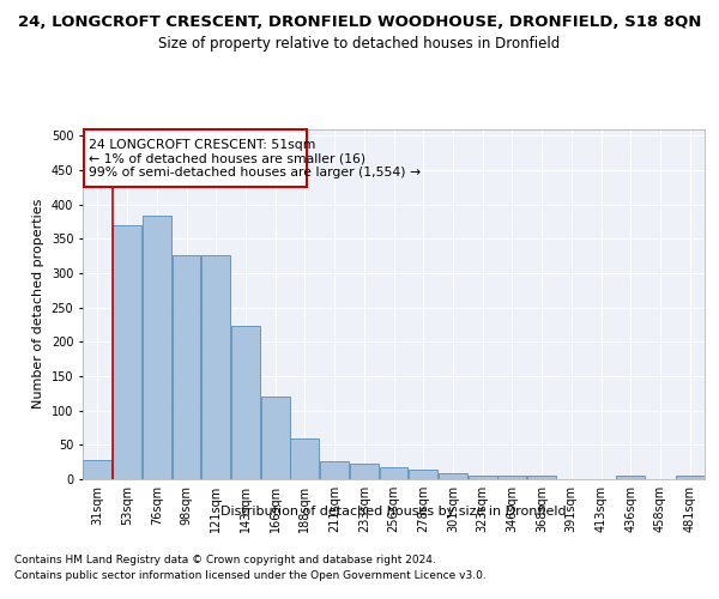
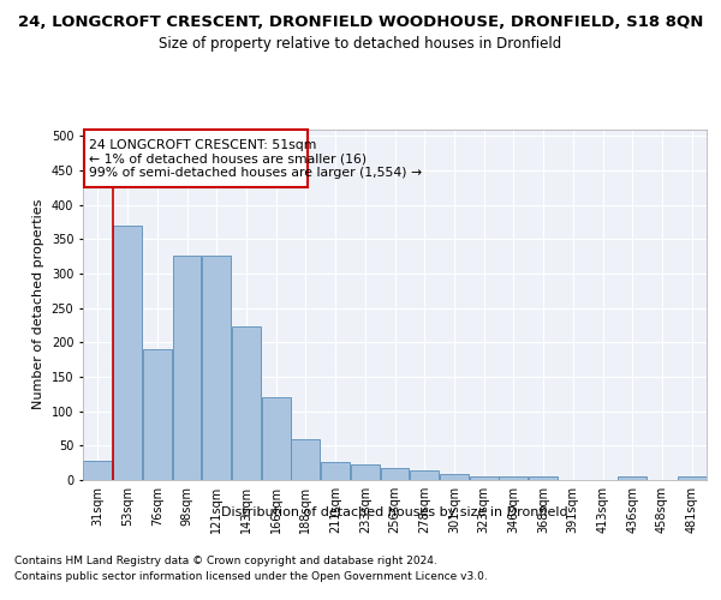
76sqm: 383 -> 190
